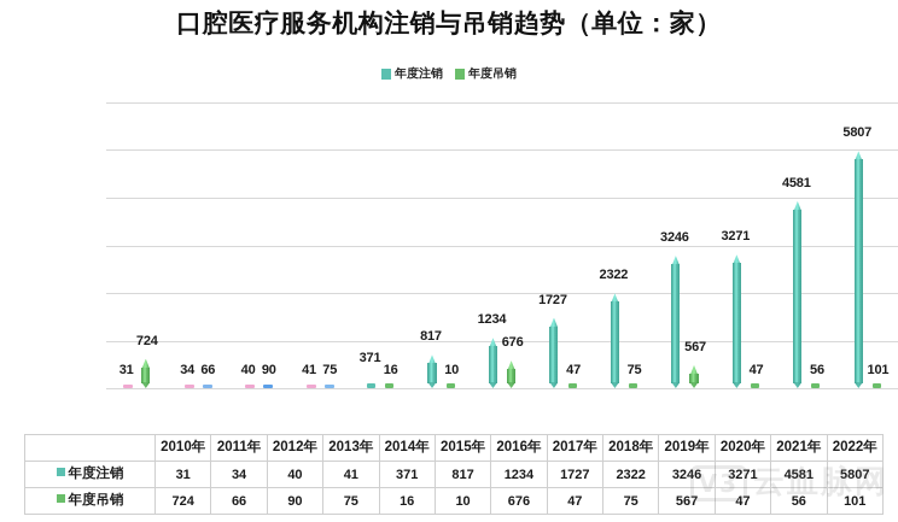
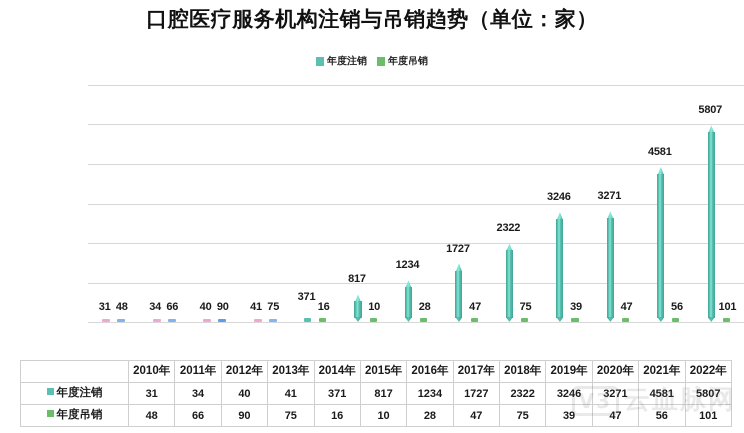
年度吊销/2010年: 724 -> 48
年度吊销/2016年: 676 -> 28
年度吊销/2019年: 567 -> 39
